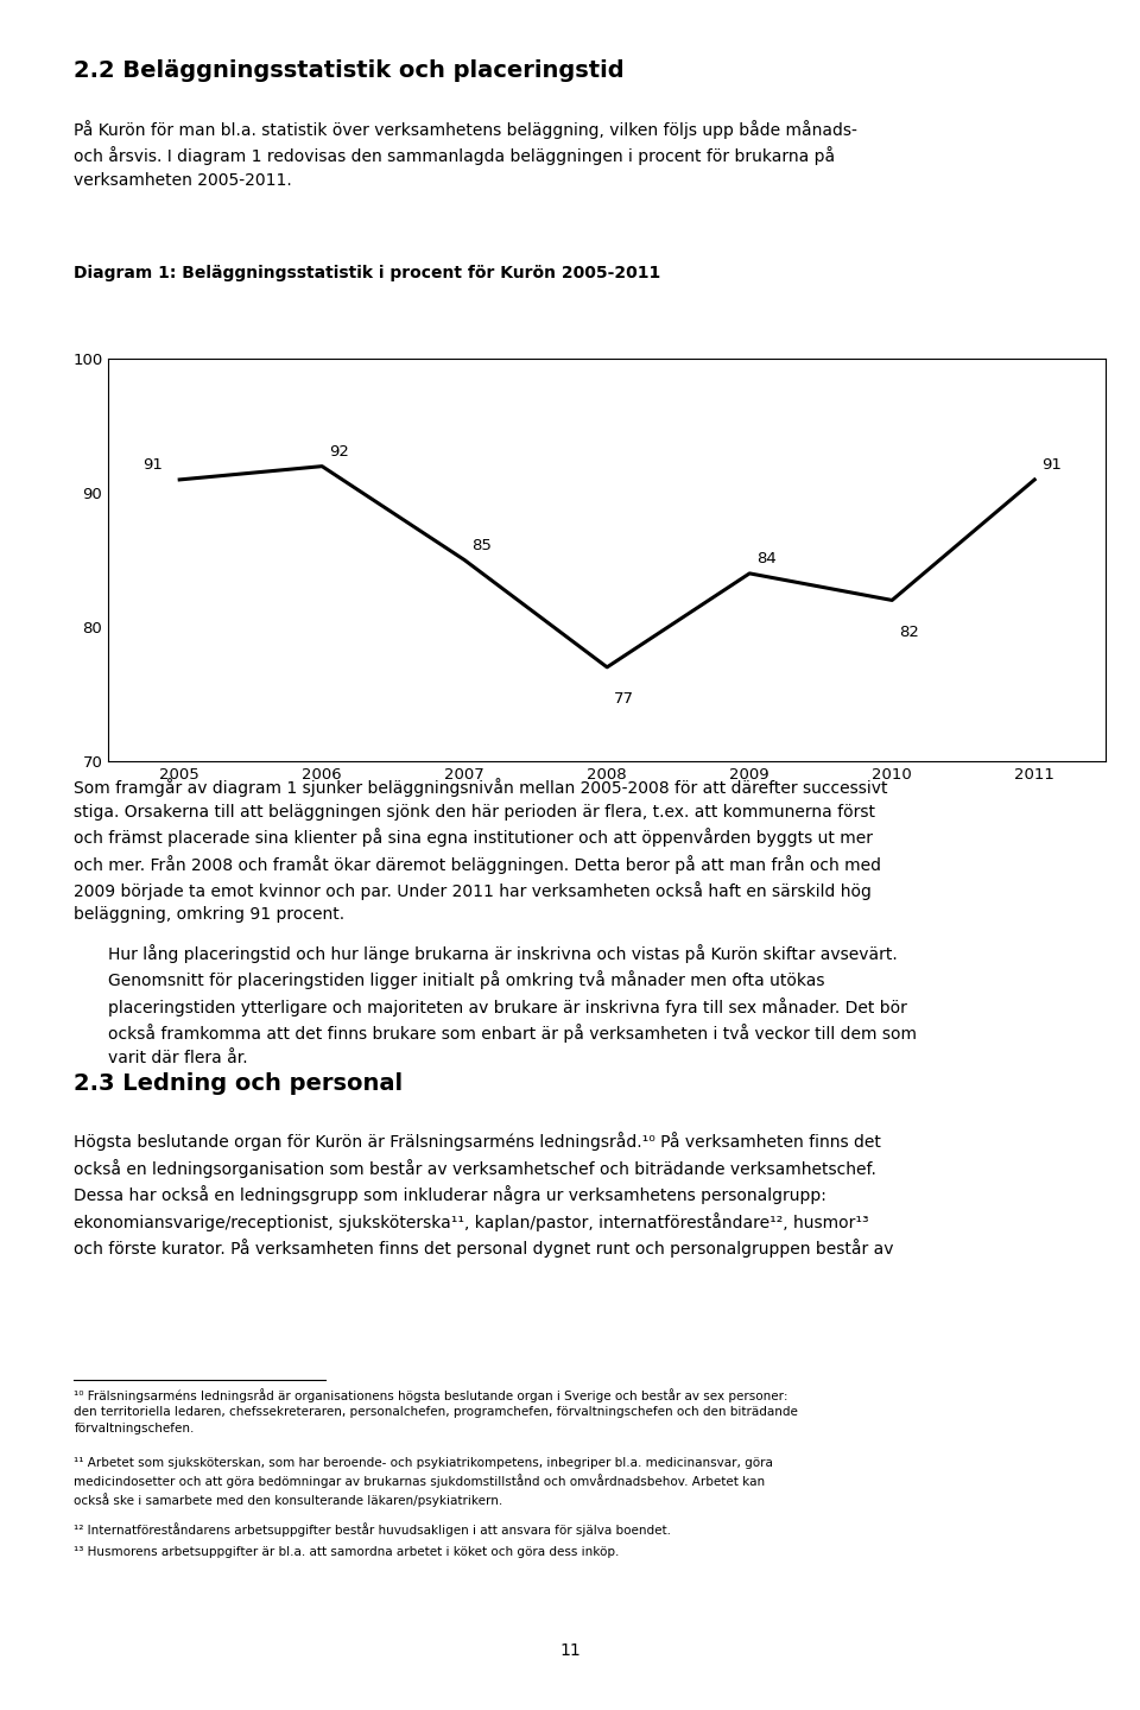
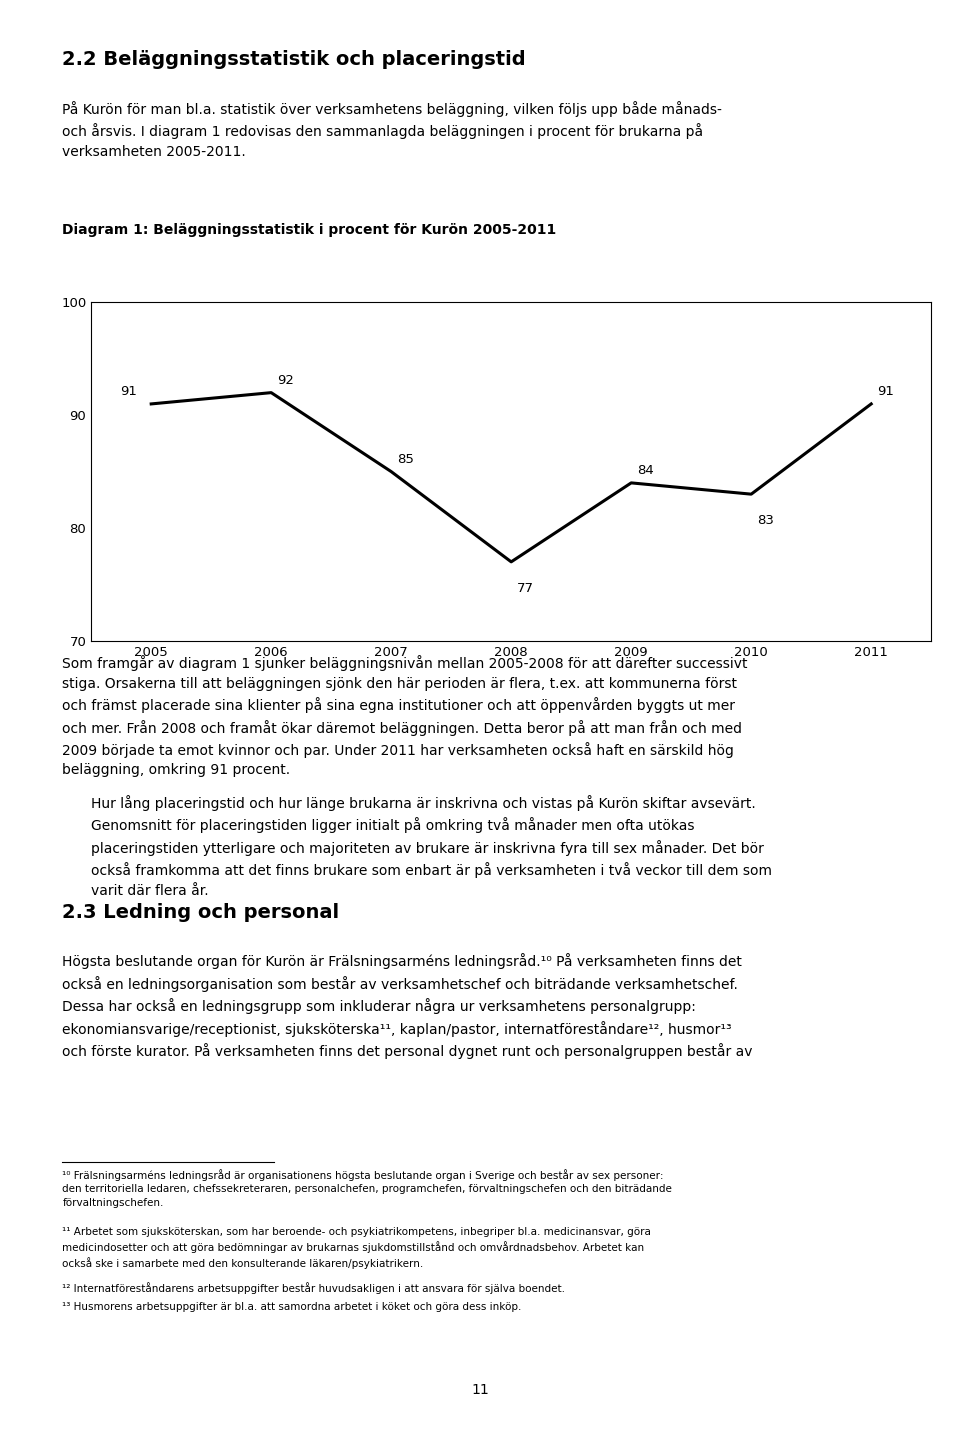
2010: 82 -> 83
